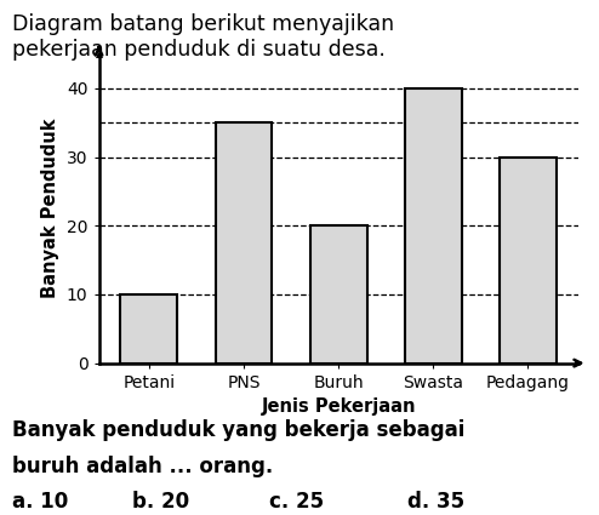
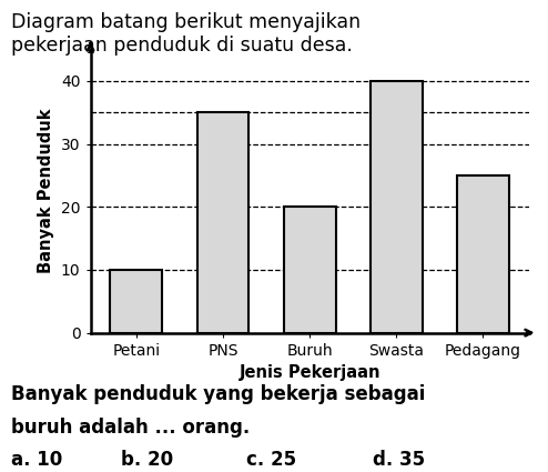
Pedagang: 30 -> 25
